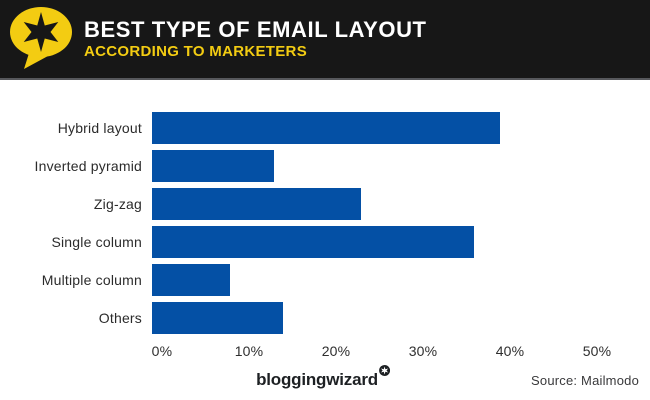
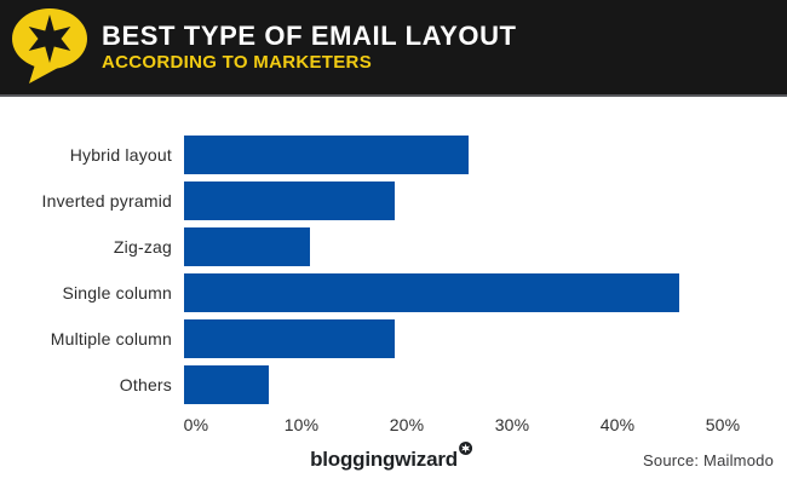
Hybrid layout: 40% -> 27%
Inverted pyramid: 14% -> 20%
Zig-zag: 24% -> 12%
Single column: 37% -> 47%
Multiple column: 9% -> 20%
Others: 15% -> 8%
